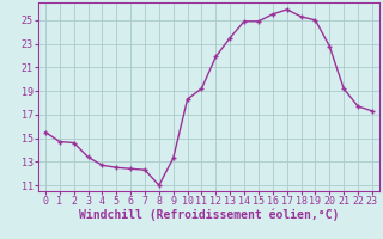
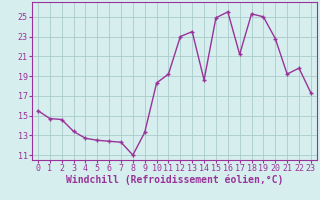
12: 21.9 -> 23.0
14: 24.9 -> 18.6
17: 25.9 -> 21.2
22: 17.7 -> 19.8
